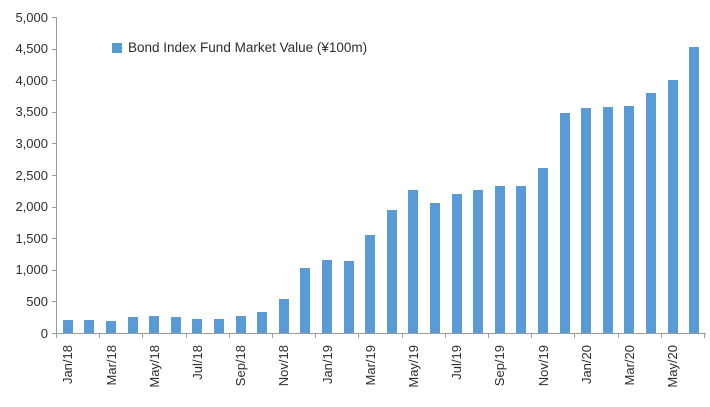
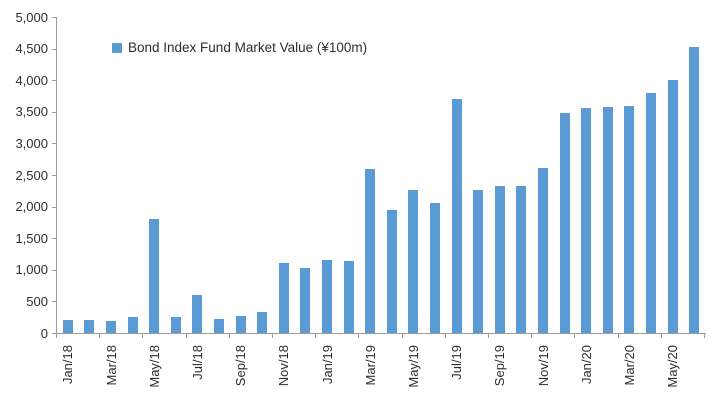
May/18: 300 -> 1800
Jul/18: 200 -> 600
Nov/18: 500 -> 1100
Mar/19: 1600 -> 2600
Jul/19: 2200 -> 3700
